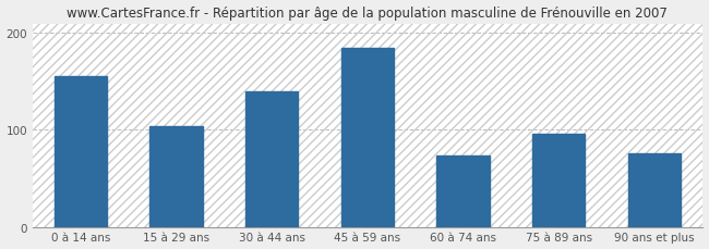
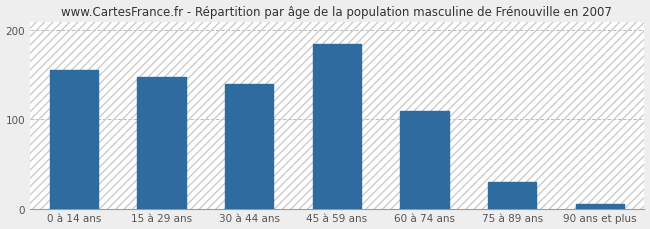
15 à 29 ans: 104 -> 148
60 à 74 ans: 74 -> 110
75 à 89 ans: 96 -> 30
90 ans et plus: 76 -> 5
